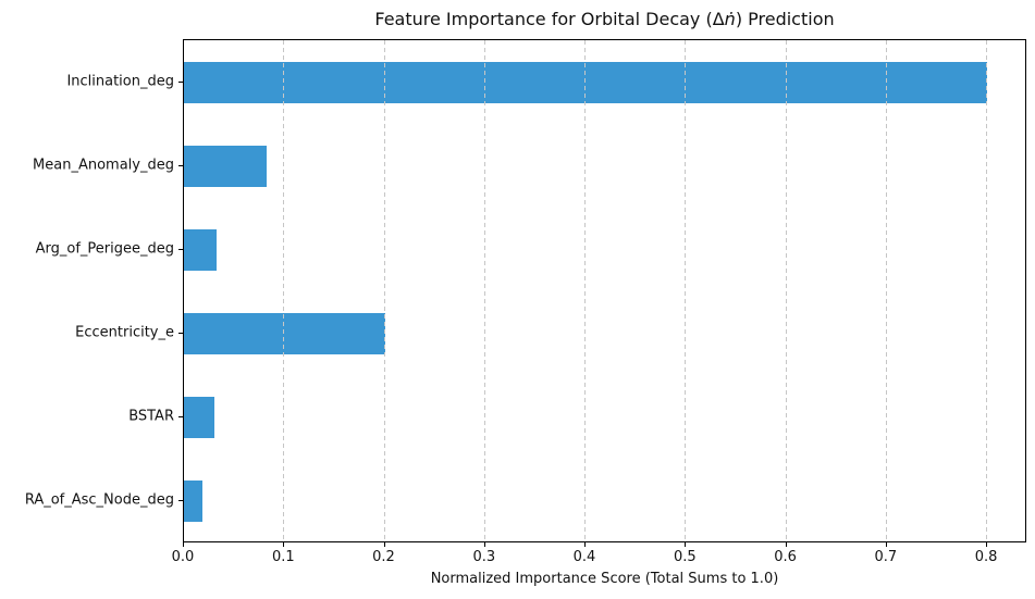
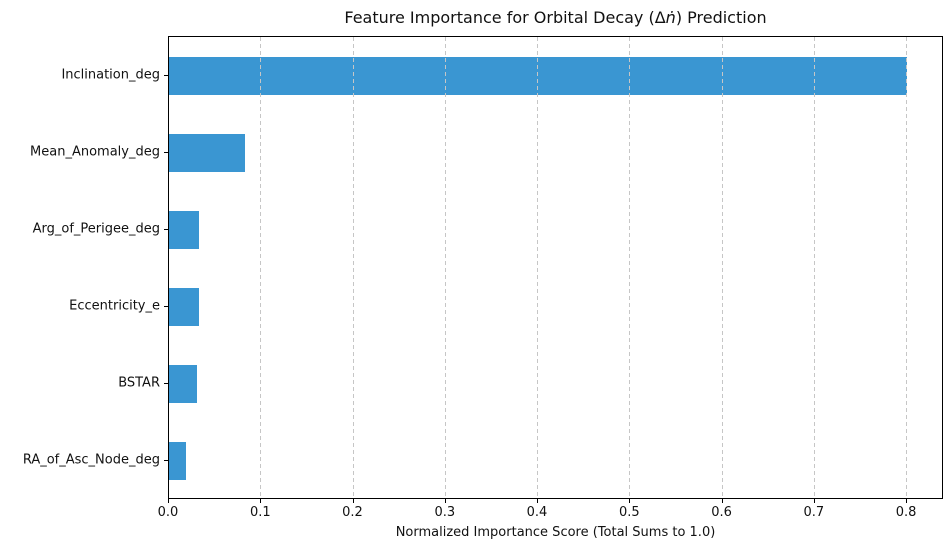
Eccentricity_e: 0.20 -> 0.03
